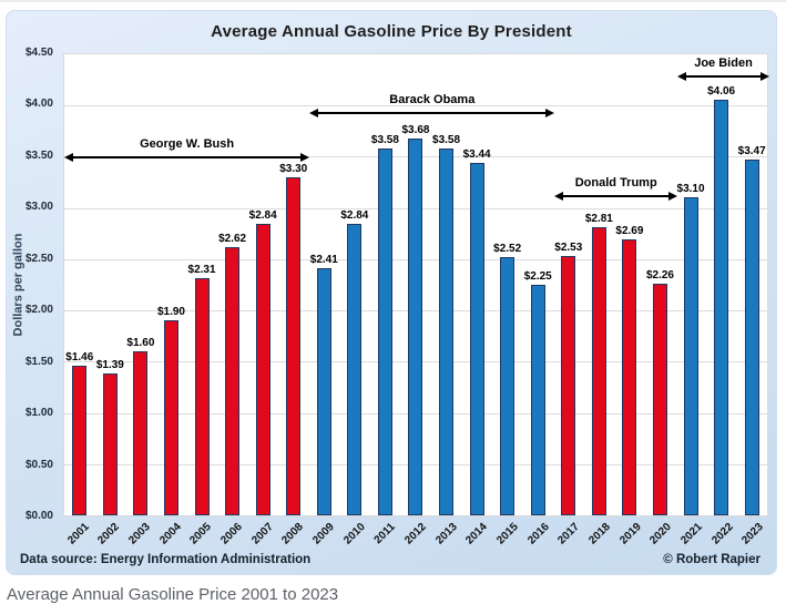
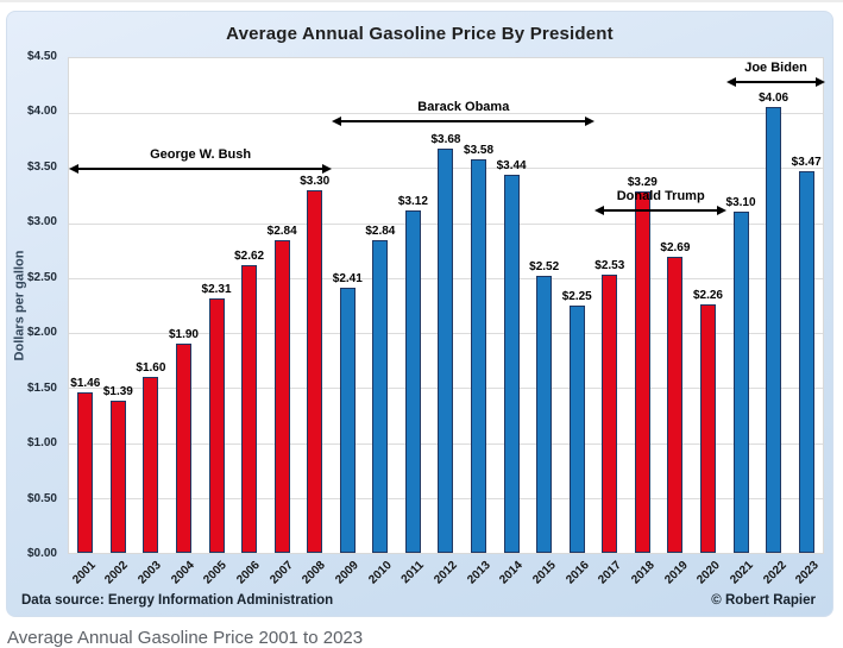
2011: $3.58 -> $3.12
2018: $2.81 -> $3.29
